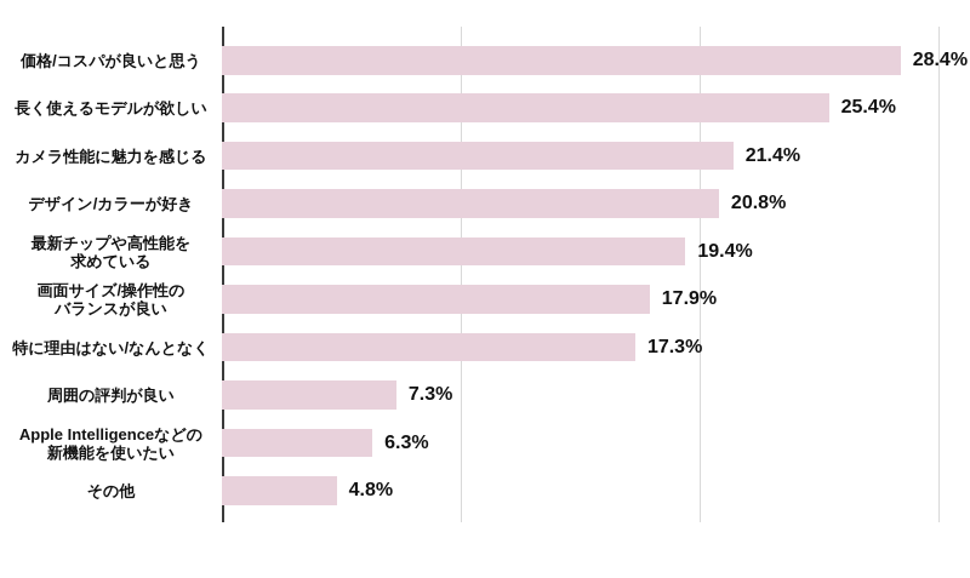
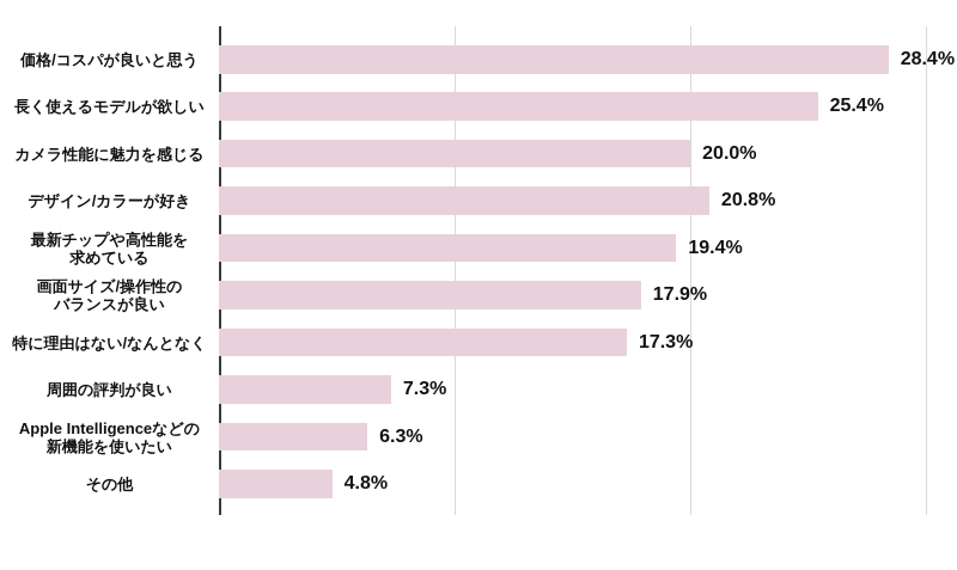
カメラ性能に魅力を感じる: 21.4% -> 20.0%
